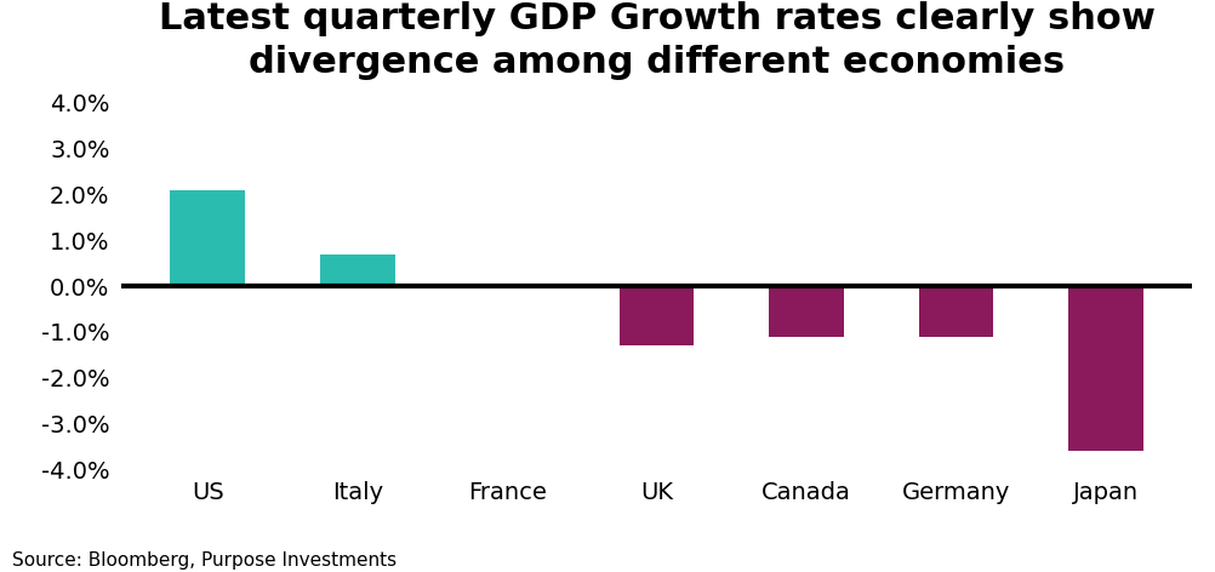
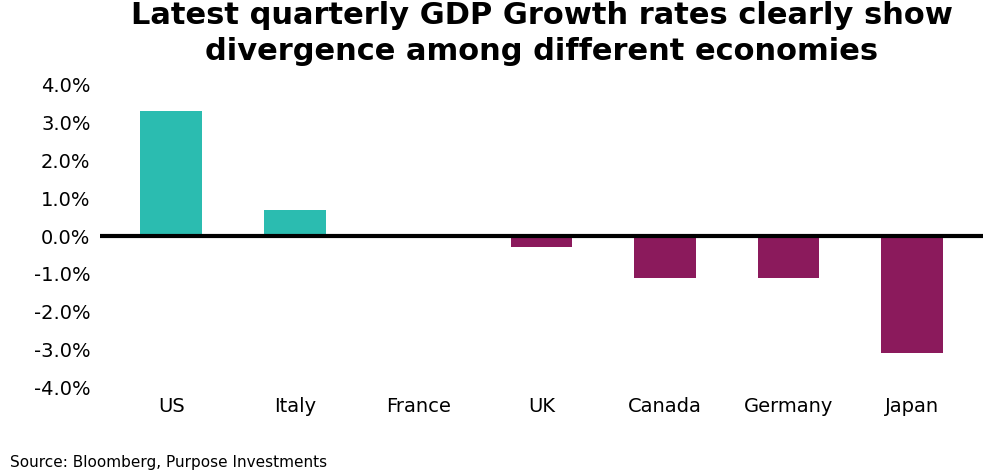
US: 2.1% -> 3.3%
UK: -1.3% -> -0.3%
Japan: -3.6% -> -3.1%
